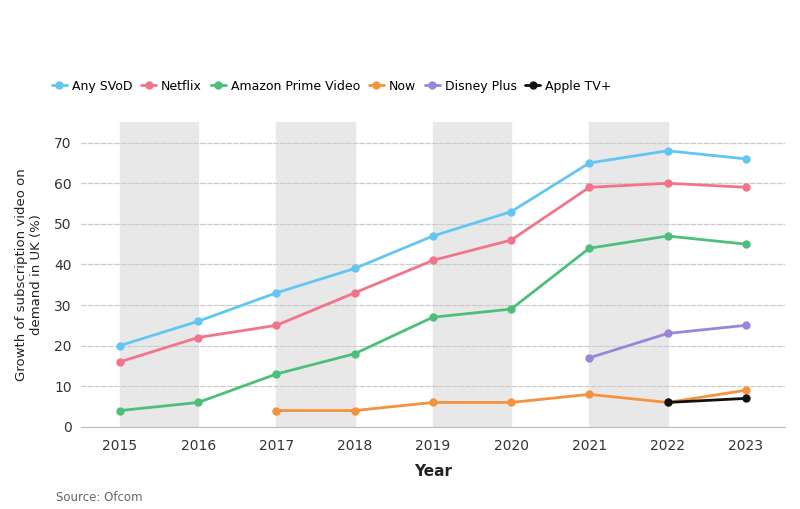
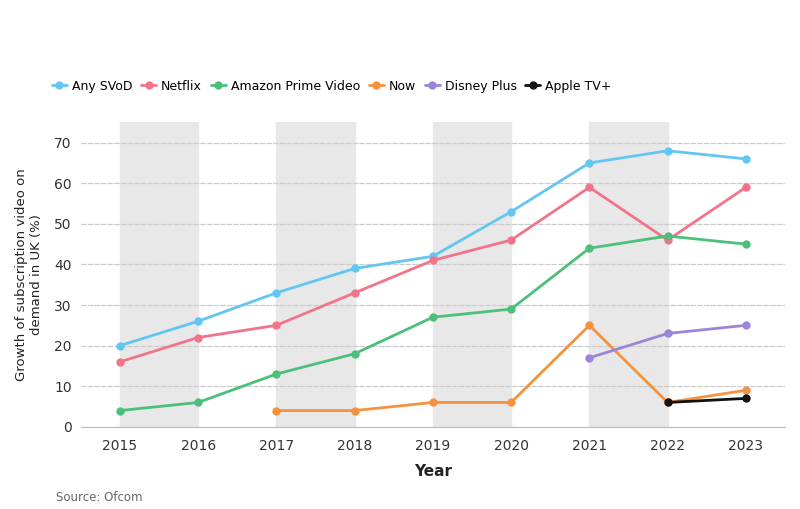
Any SVoD/2019: 47 -> 42
Now/2021: 8 -> 25
Netflix/2022: 60 -> 46
